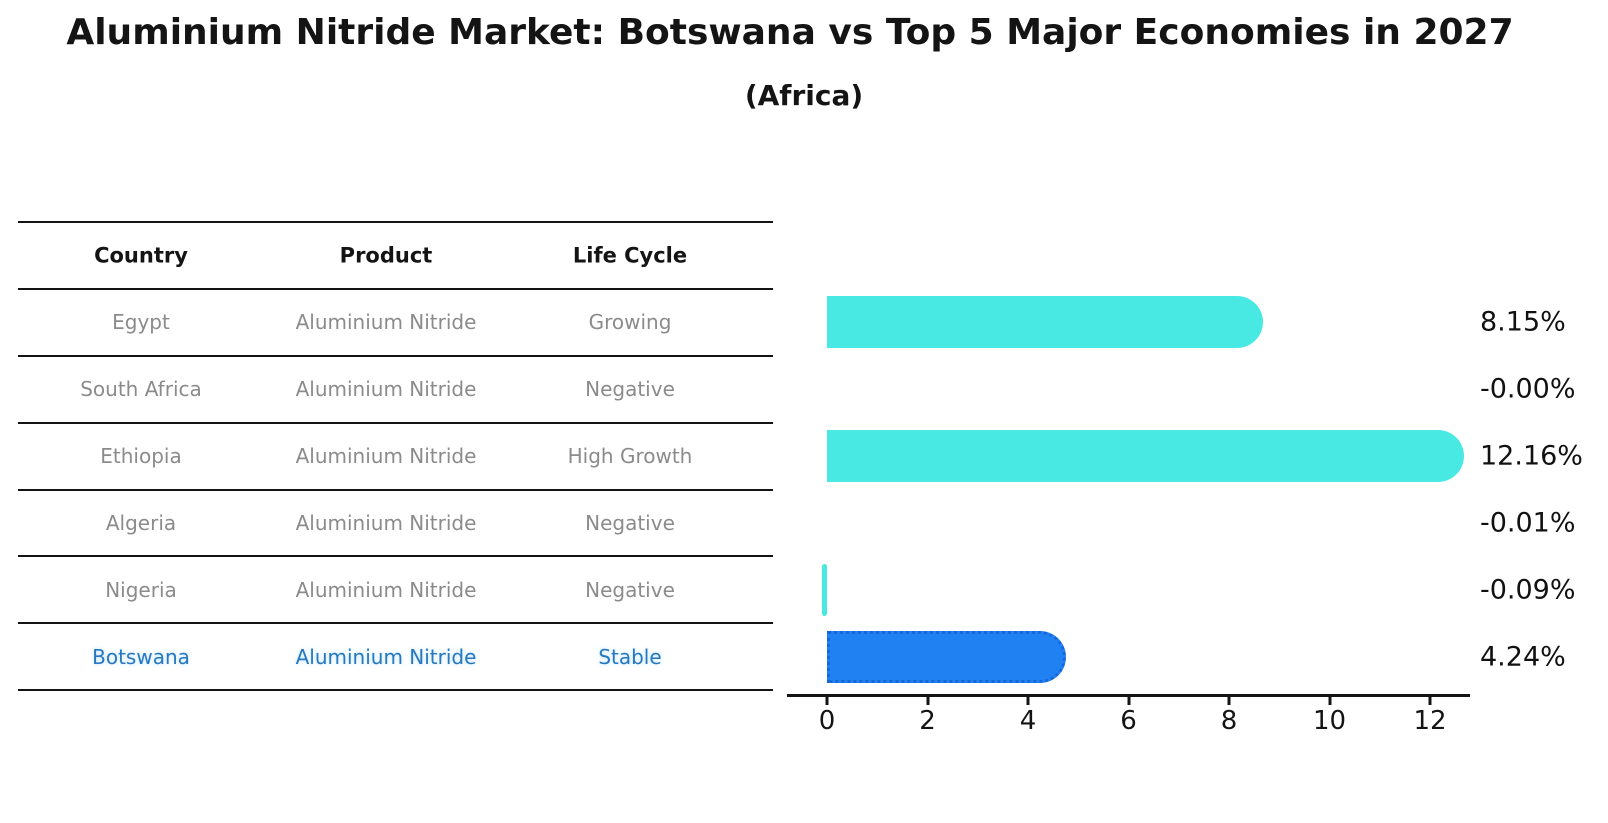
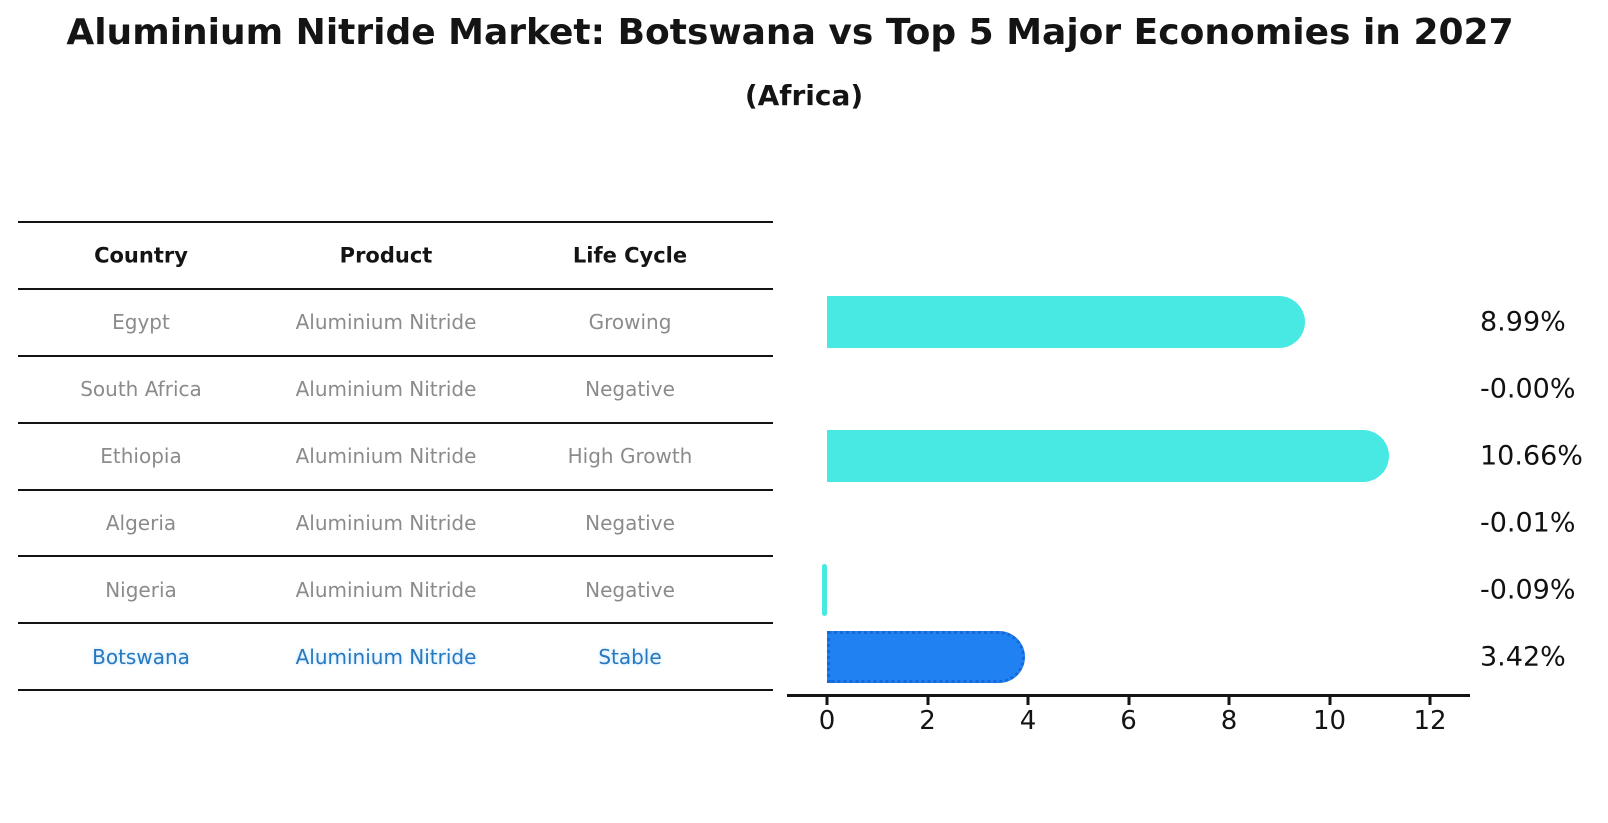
Egypt: 8.15% -> 8.99%
Ethiopia: 12.16% -> 10.66%
Botswana: 4.24% -> 3.42%
